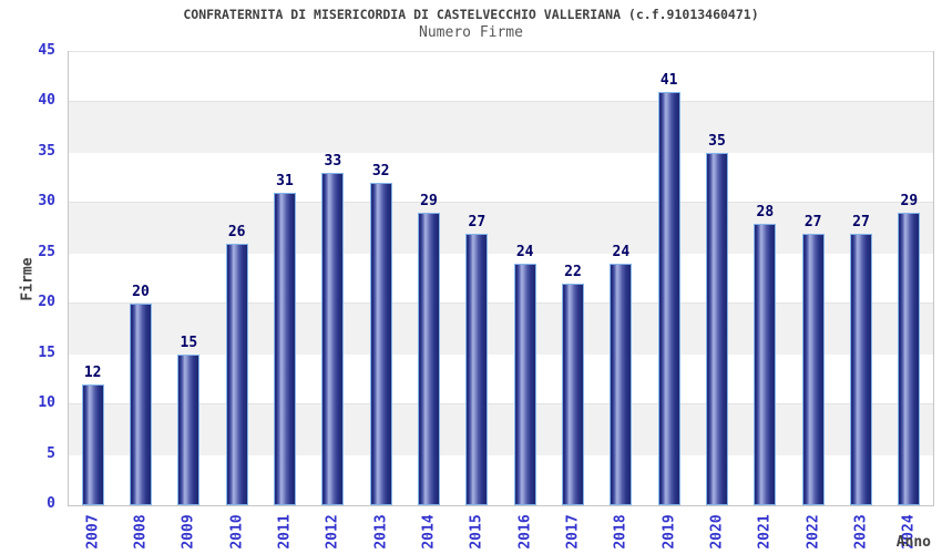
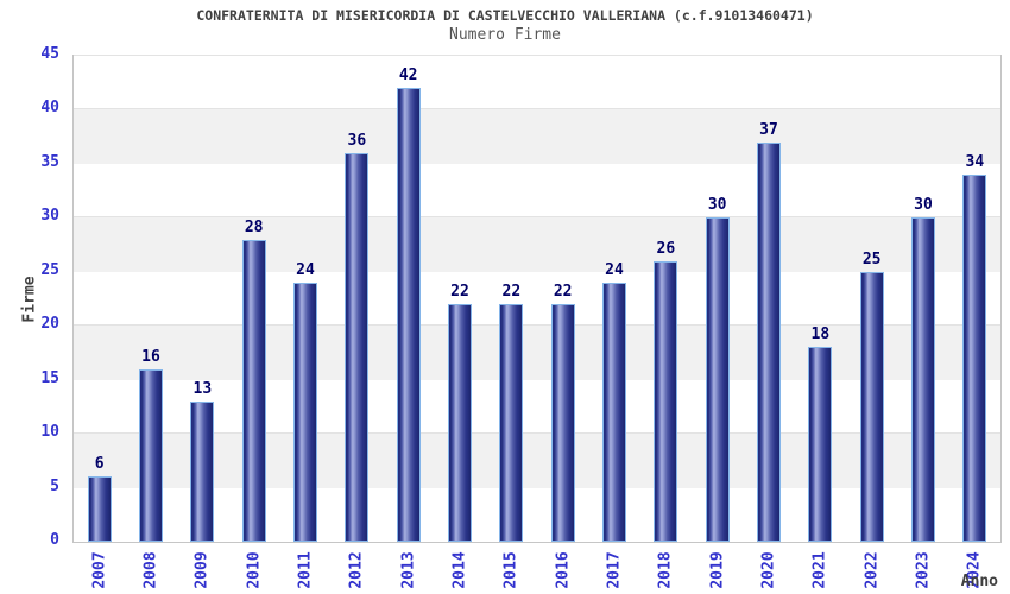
2007: 12 -> 6
2008: 20 -> 16
2009: 15 -> 13
2010: 26 -> 28
2011: 31 -> 24
2012: 33 -> 36
2013: 32 -> 42
2014: 29 -> 22
2015: 27 -> 22
2016: 24 -> 22
2017: 22 -> 24
2018: 24 -> 26
2019: 41 -> 30
2020: 35 -> 37
2021: 28 -> 18
2022: 27 -> 25
2023: 27 -> 30
2024: 29 -> 34
